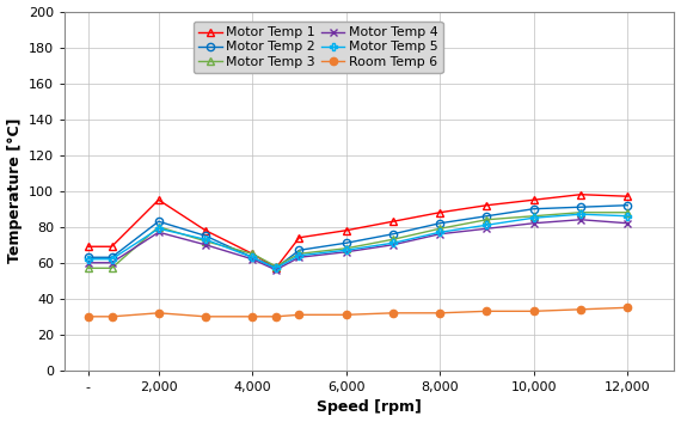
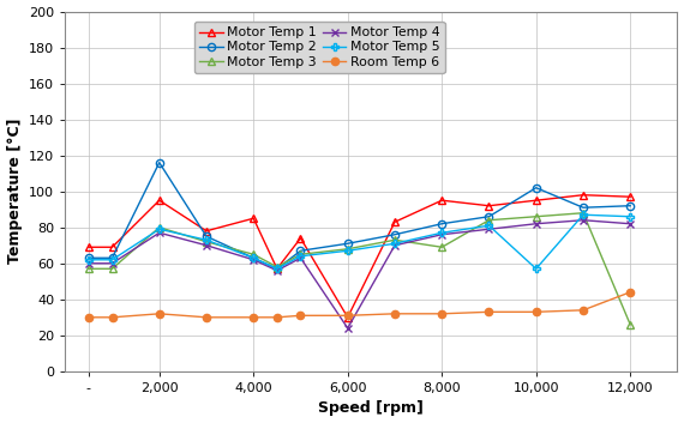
Motor Temp 2/2,000: 83 -> 116
Motor Temp 1/4,000: 65 -> 85
Motor Temp 1/6,000: 78 -> 30
Motor Temp 4/6,000: 66 -> 24
Motor Temp 1/8,000: 88 -> 95
Motor Temp 3/8,000: 79 -> 69
Motor Temp 2/10,000: 90 -> 102
Motor Temp 5/10,000: 85 -> 57
Motor Temp 3/12,000: 88 -> 26
Room Temp 6/12,000: 35 -> 44
